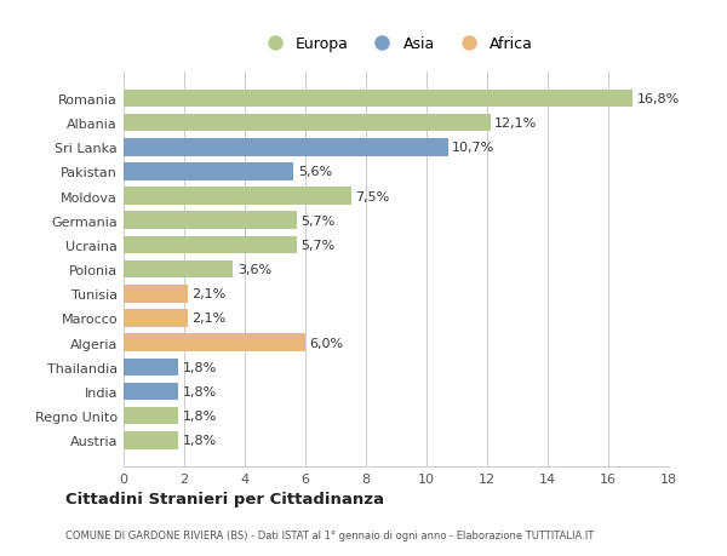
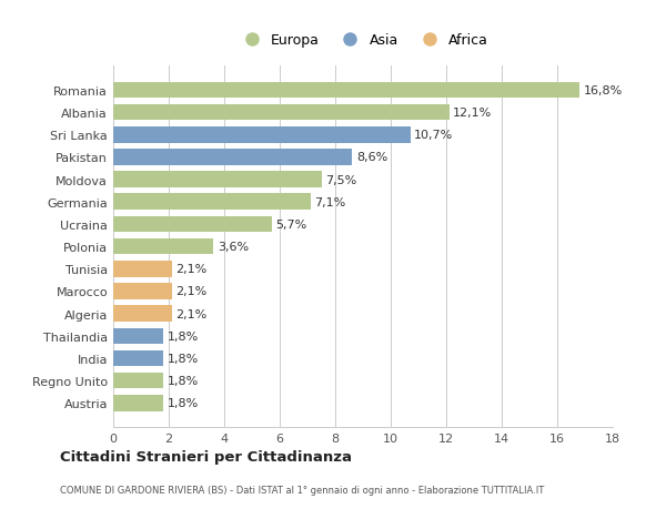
Pakistan: 5,6% -> 8,6%
Germania: 5,7% -> 7,1%
Algeria: 6,0% -> 2,1%
